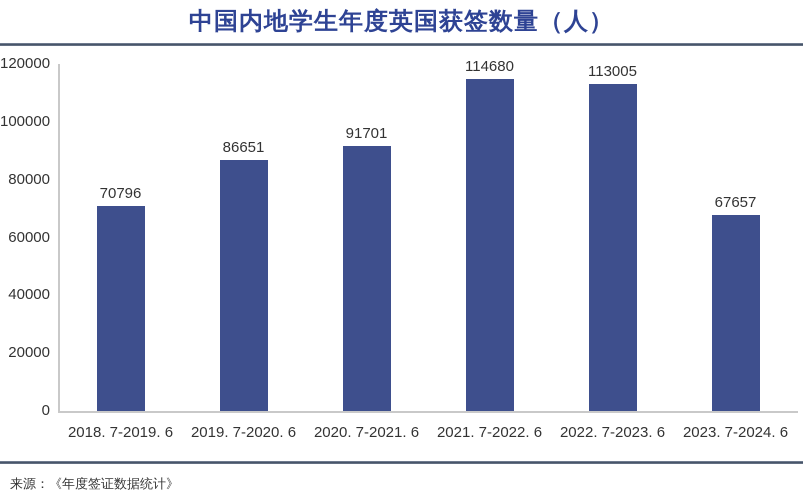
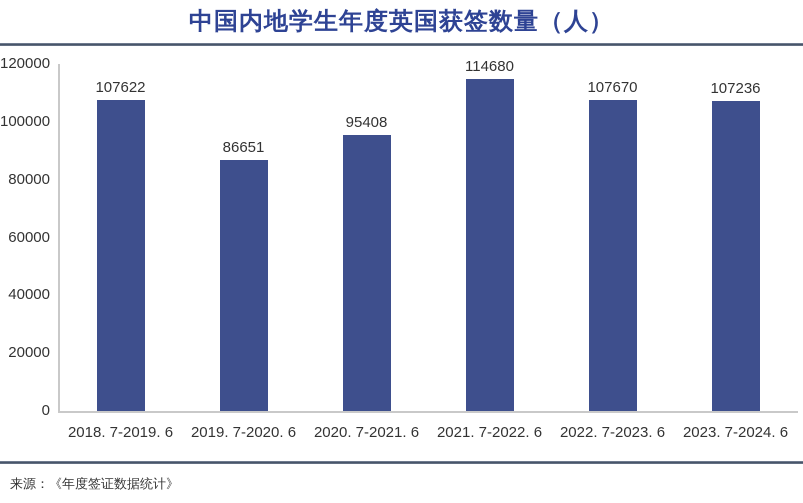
2018. 7-2019. 6: 70796 -> 107622
2020. 7-2021. 6: 91701 -> 95408
2022. 7-2023. 6: 113005 -> 107670
2023. 7-2024. 6: 67657 -> 107236
